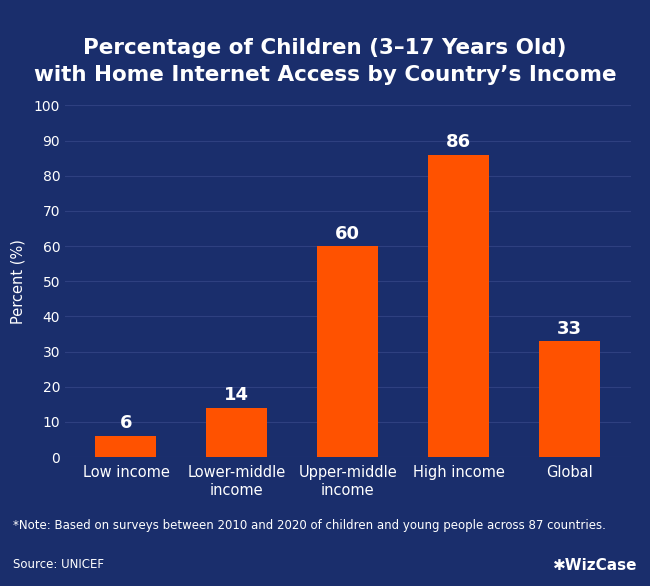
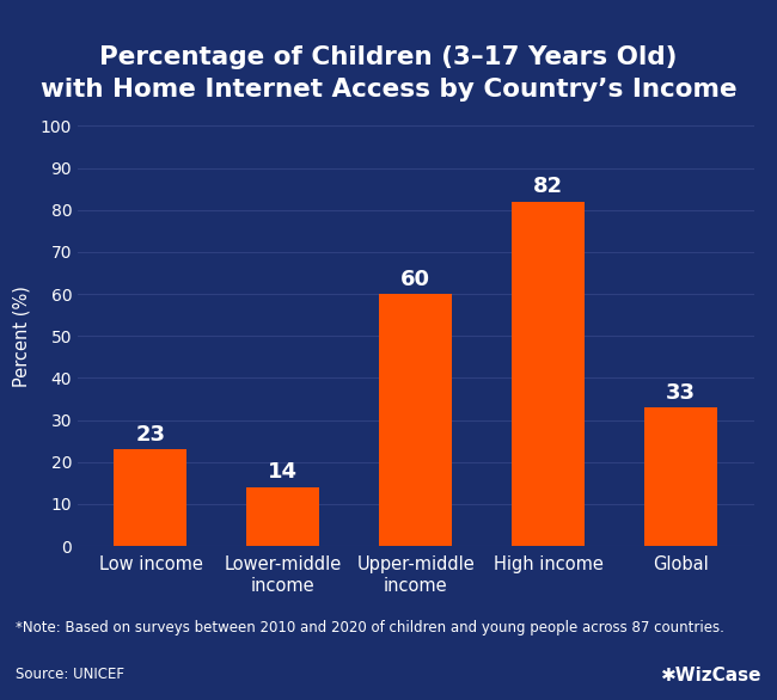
Low income: 6 -> 23
High income: 86 -> 82
